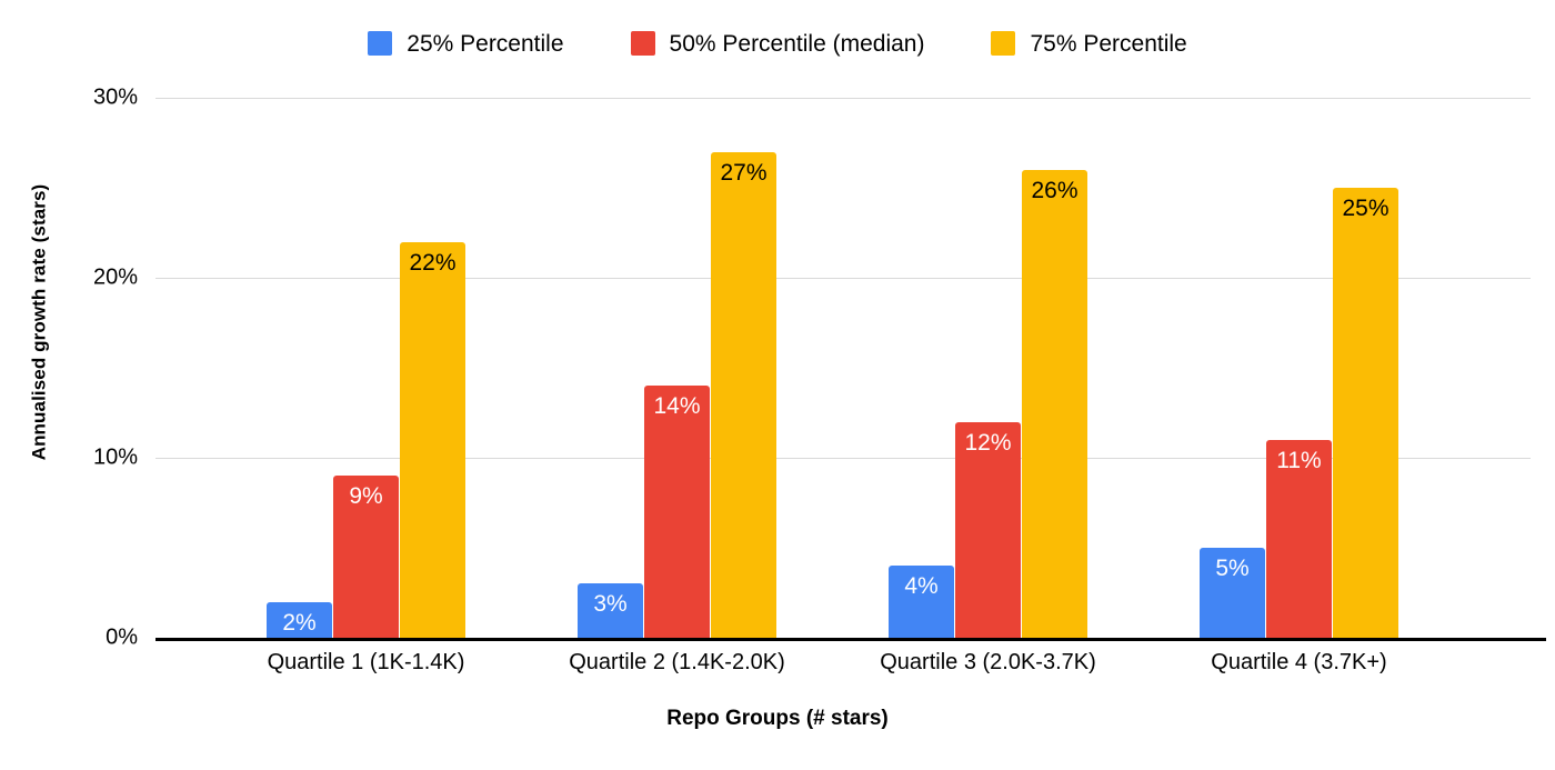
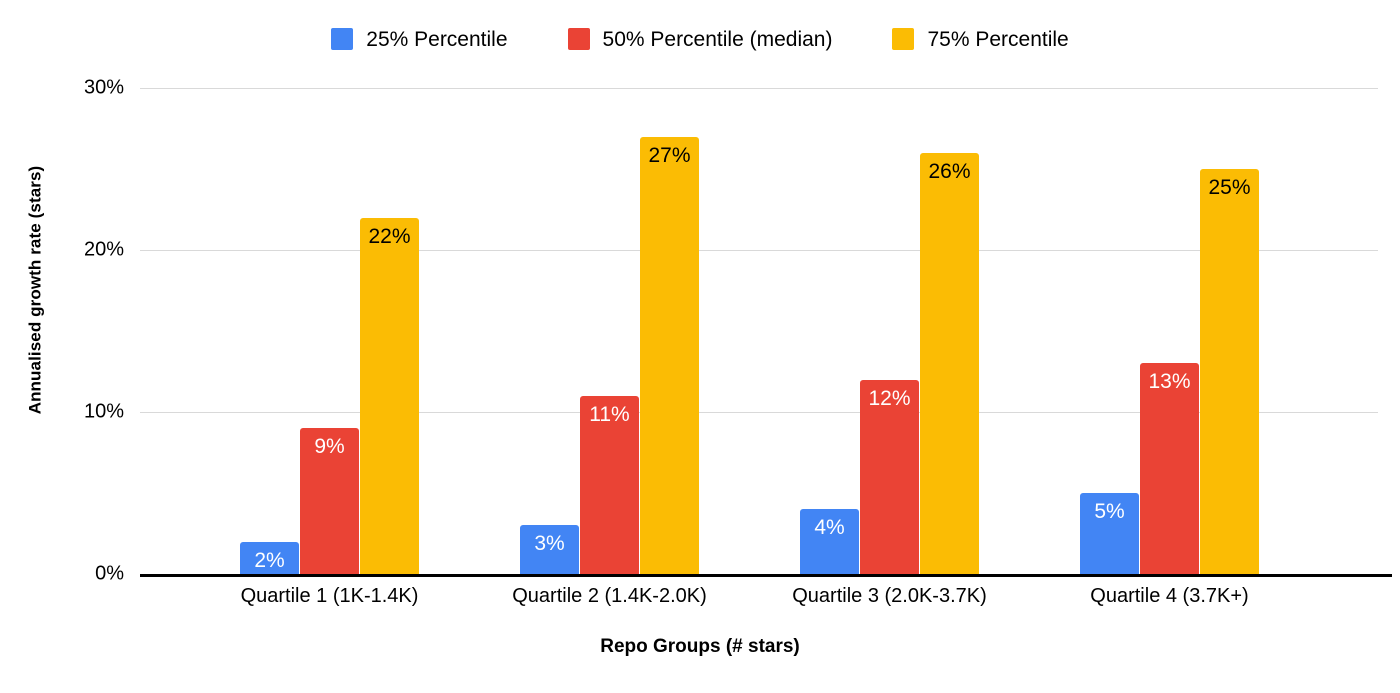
50% Percentile (median)/Quartile 2 (1.4K-2.0K): 14% -> 11%
50% Percentile (median)/Quartile 4 (3.7K+): 11% -> 13%
